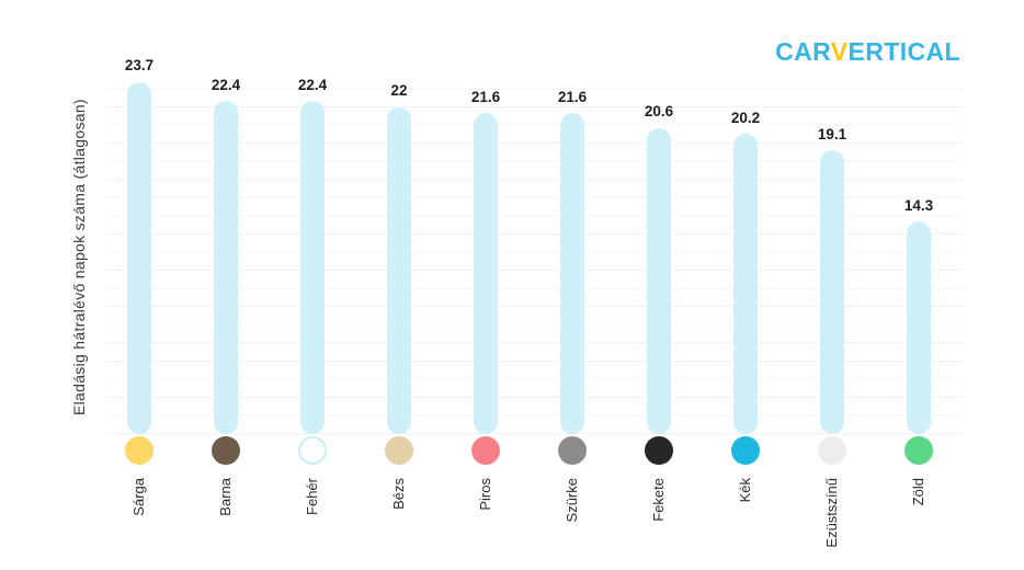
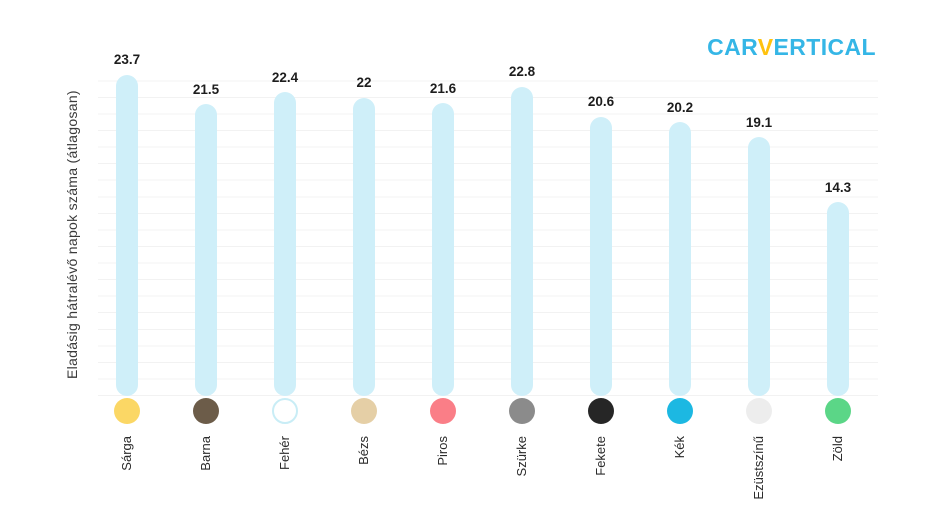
Barna: 22.4 -> 21.5
Szürke: 21.6 -> 22.8
